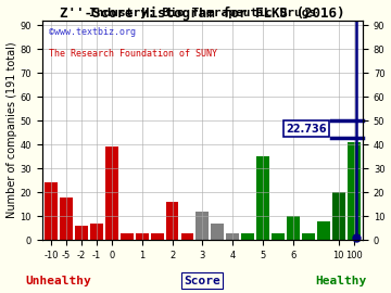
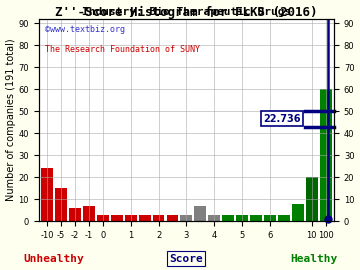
-5: 18 -> 15
0: 39 -> 3
2: 16 -> 3
3: 12 -> 3
5: 35 -> 3
6: 10 -> 3
100: 41 -> 60
